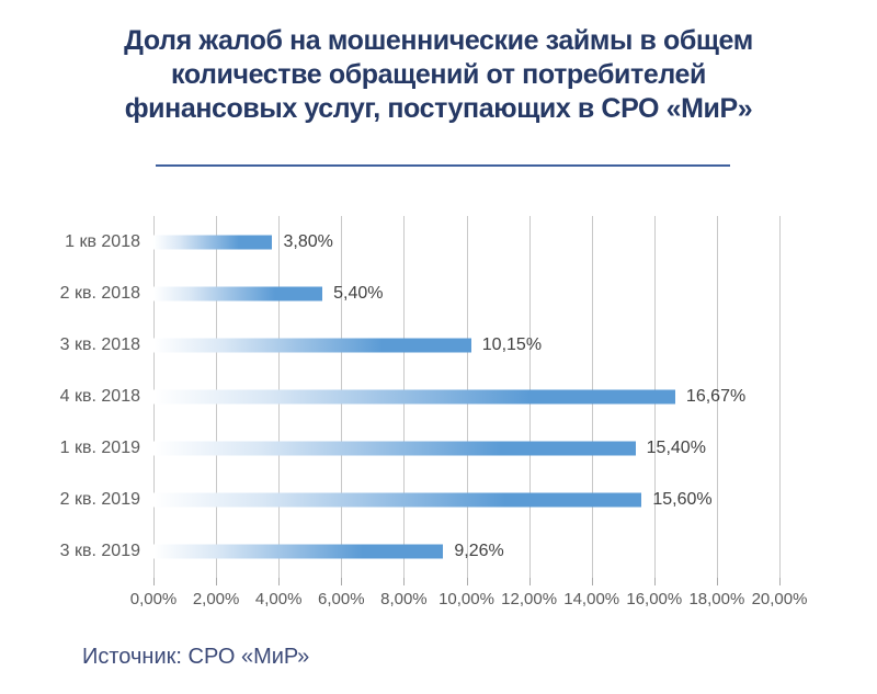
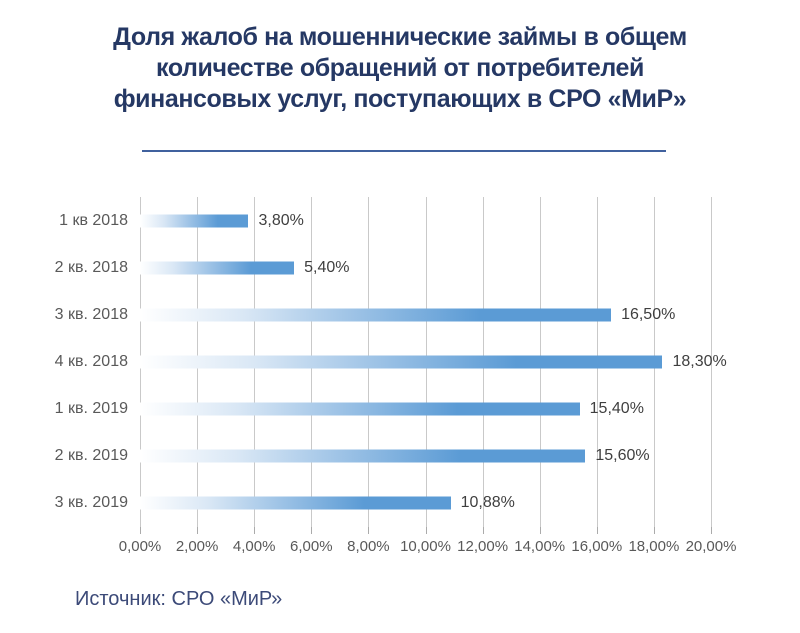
3 кв. 2018: 10,15% -> 16,50%
4 кв. 2018: 16,67% -> 18,30%
3 кв. 2019: 9,26% -> 10,88%
